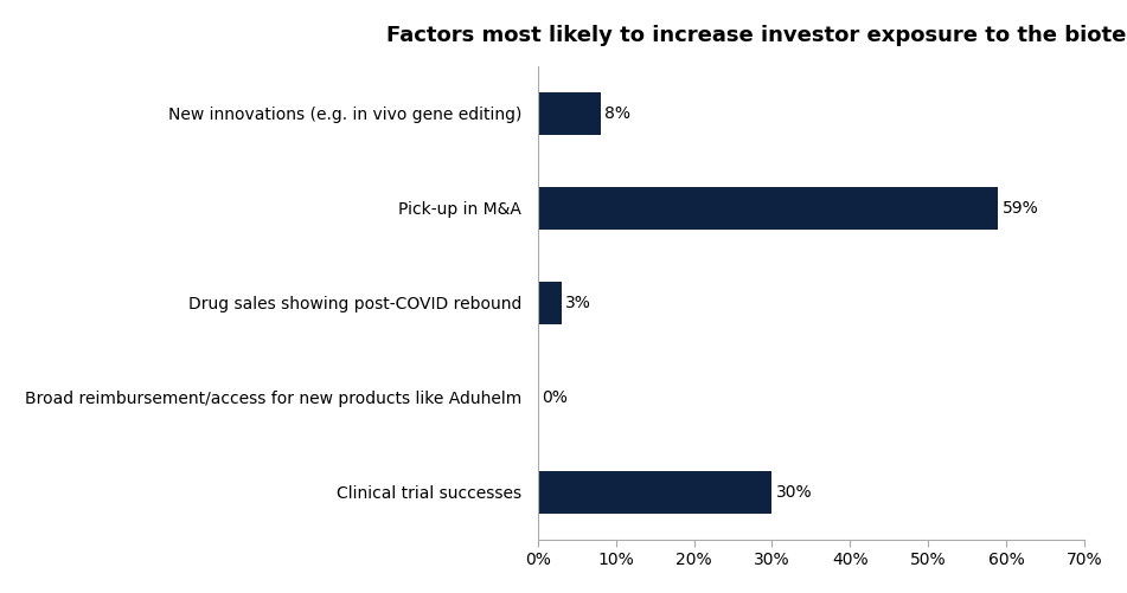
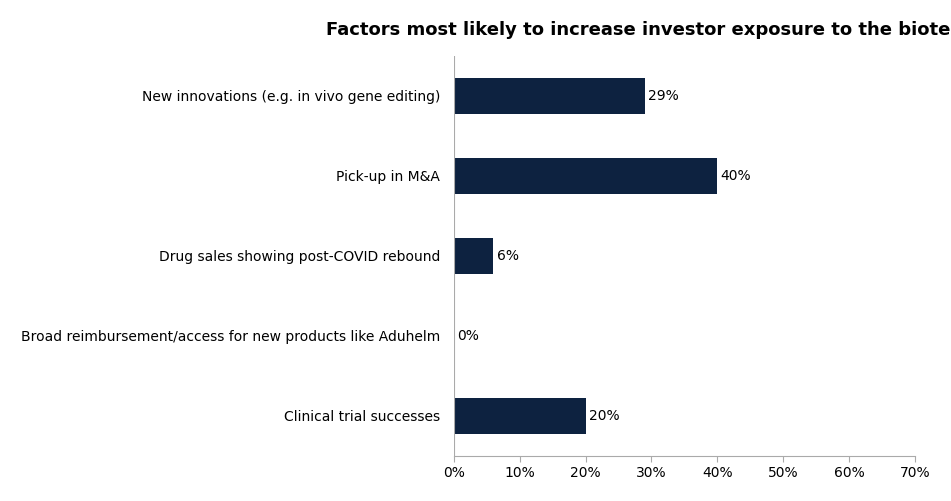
New innovations (e.g. in vivo gene editing): 8% -> 29%
Pick-up in M&A: 59% -> 40%
Drug sales showing post-COVID rebound: 3% -> 6%
Clinical trial successes: 30% -> 20%
